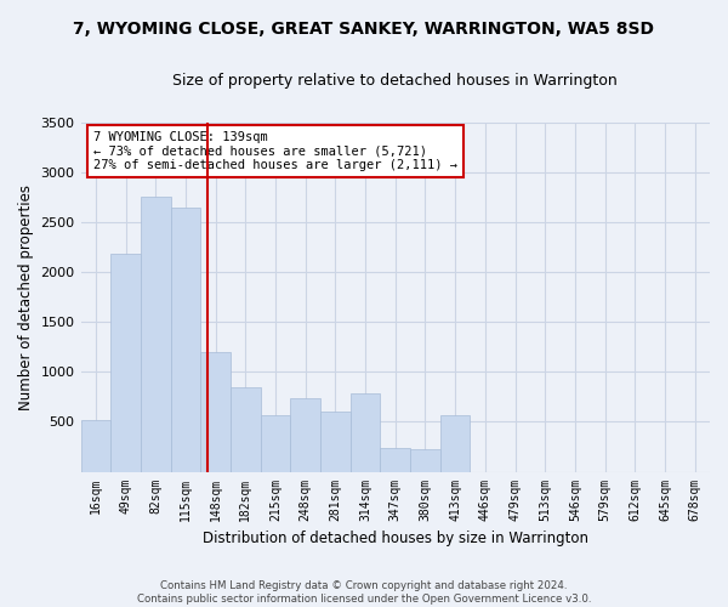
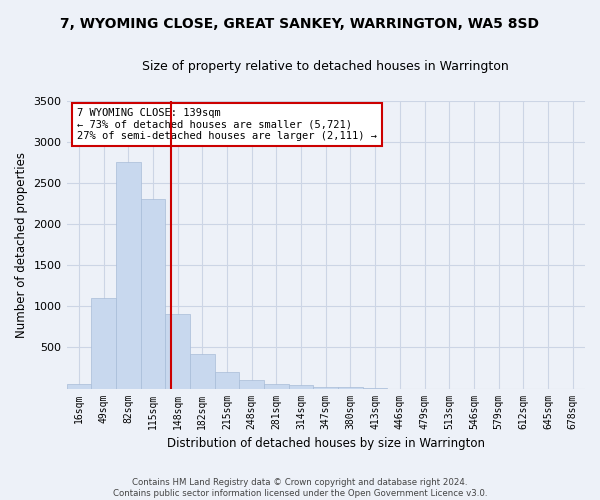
16sqm: 520 -> 50
49sqm: 2180 -> 1100
115sqm: 2640 -> 2300
148sqm: 1200 -> 900
182sqm: 840 -> 420
215sqm: 560 -> 200
248sqm: 740 -> 110
281sqm: 600 -> 60
314sqm: 780 -> 40
347sqm: 240 -> 20
380sqm: 220 -> 20
413sqm: 560 -> 0
